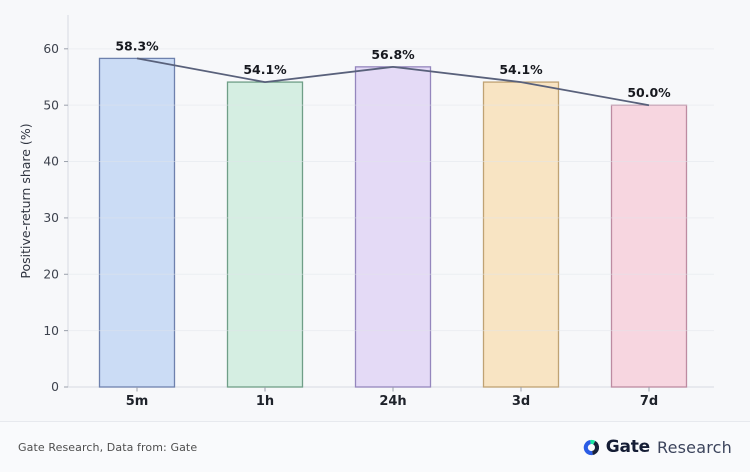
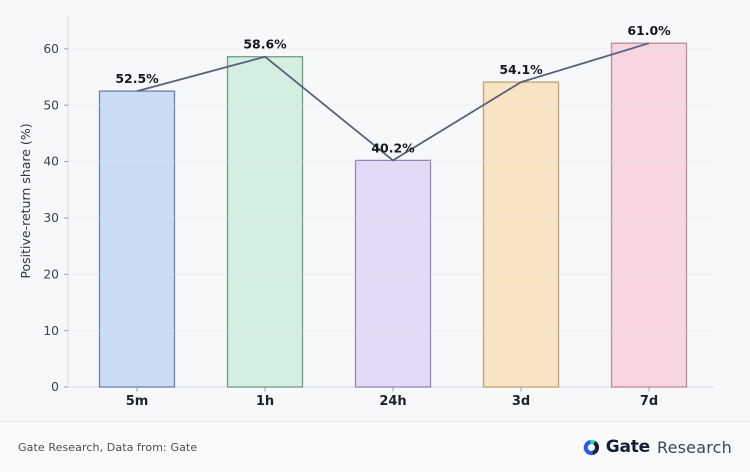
5m: 58.3% -> 52.5%
1h: 54.1% -> 58.6%
24h: 56.8% -> 40.2%
7d: 50.0% -> 61.0%
